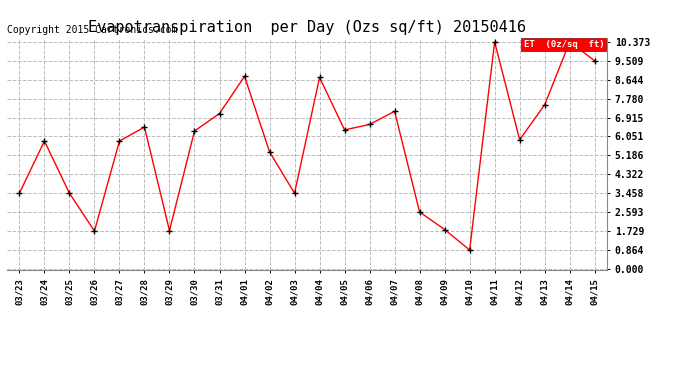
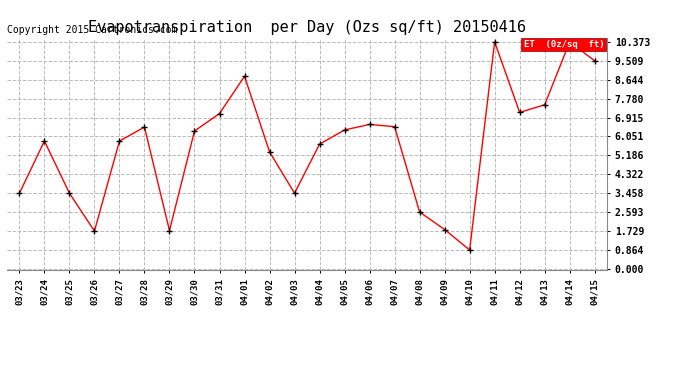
04/04: 8.75 -> 5.70
04/07: 7.20 -> 6.50
04/12: 5.90 -> 7.15
